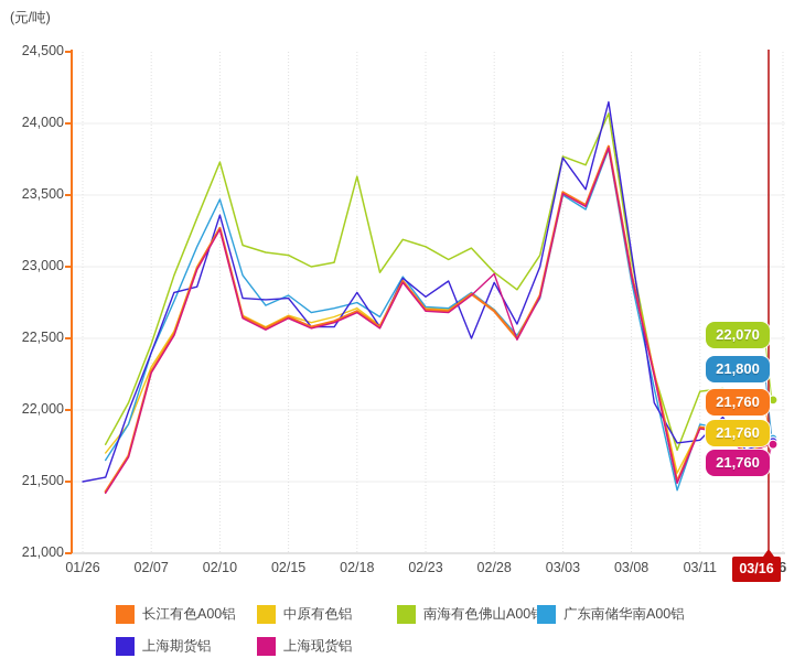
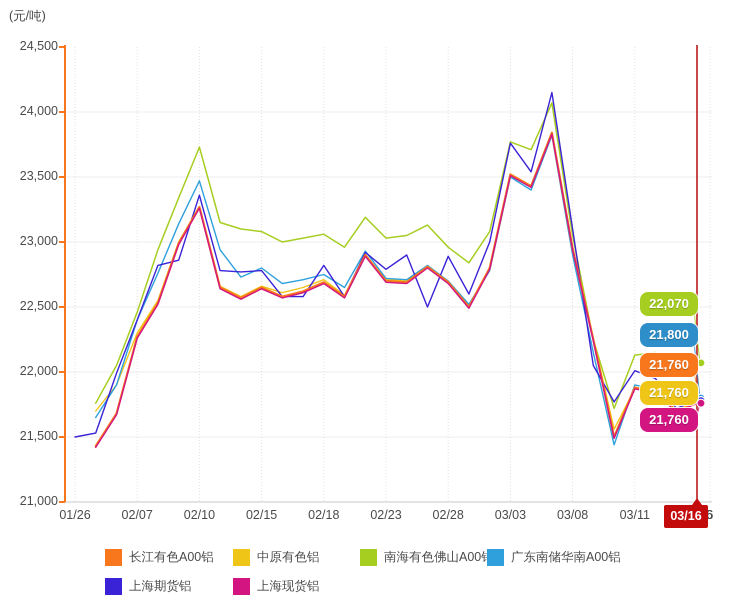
南海有色佛山A00铝/02/18: 23630 -> 23060
南海有色佛山A00铝/02/23: 23140 -> 23030
上海现货铝/02/28: 22950 -> 22680
上海期货铝/03/11: 21790 -> 22010
